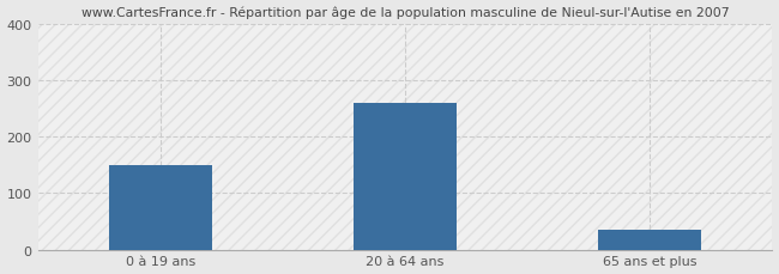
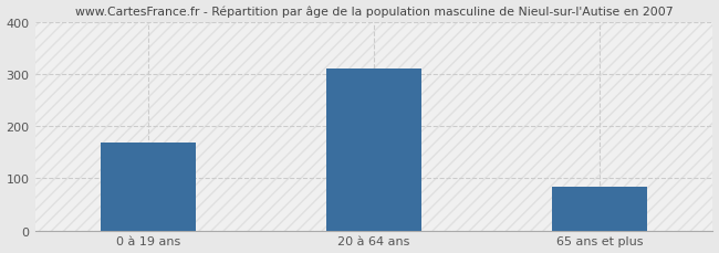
0 à 19 ans: 150 -> 168
20 à 64 ans: 260 -> 310
65 ans et plus: 35 -> 83
